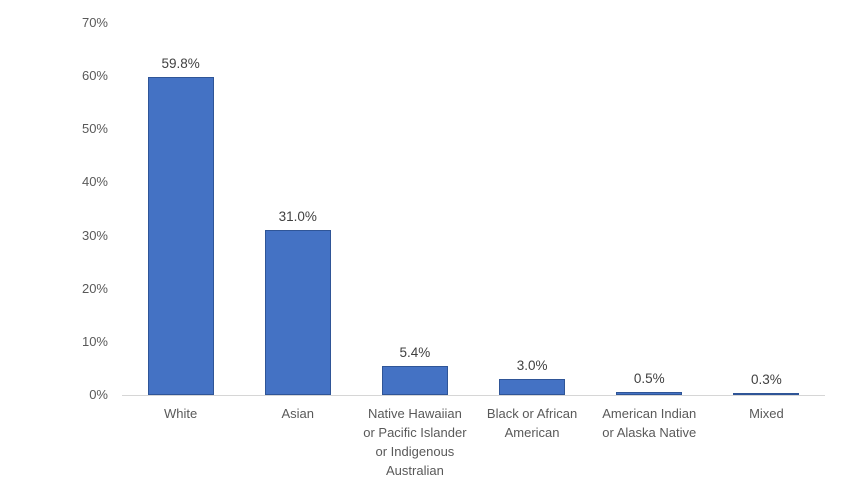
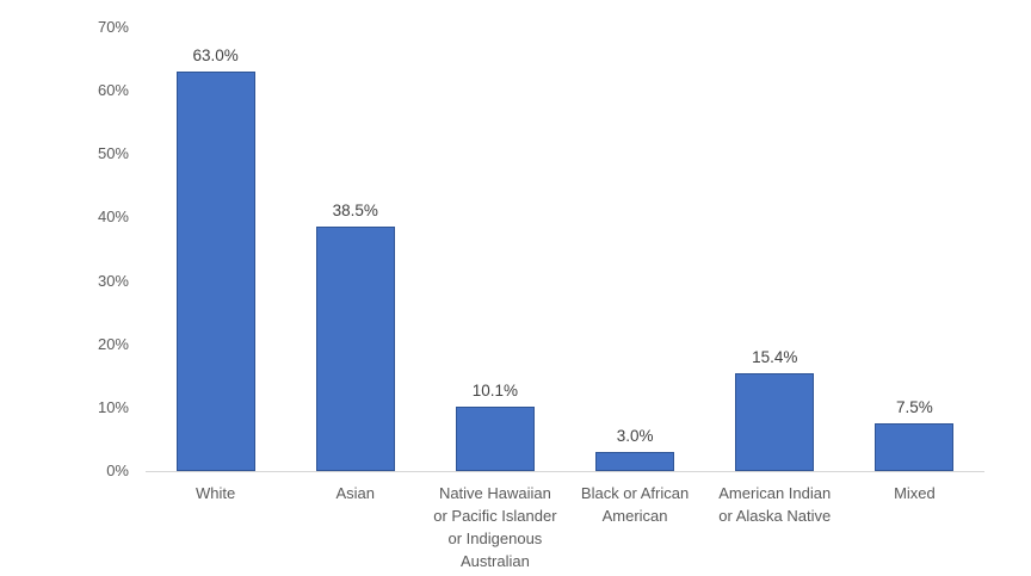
White: 59.8% -> 63.0%
Asian: 31.0% -> 38.5%
Native Hawaiian or Pacific Islander or Indigenous Australian: 5.4% -> 10.1%
American Indian or Alaska Native: 0.5% -> 15.4%
Mixed: 0.3% -> 7.5%
